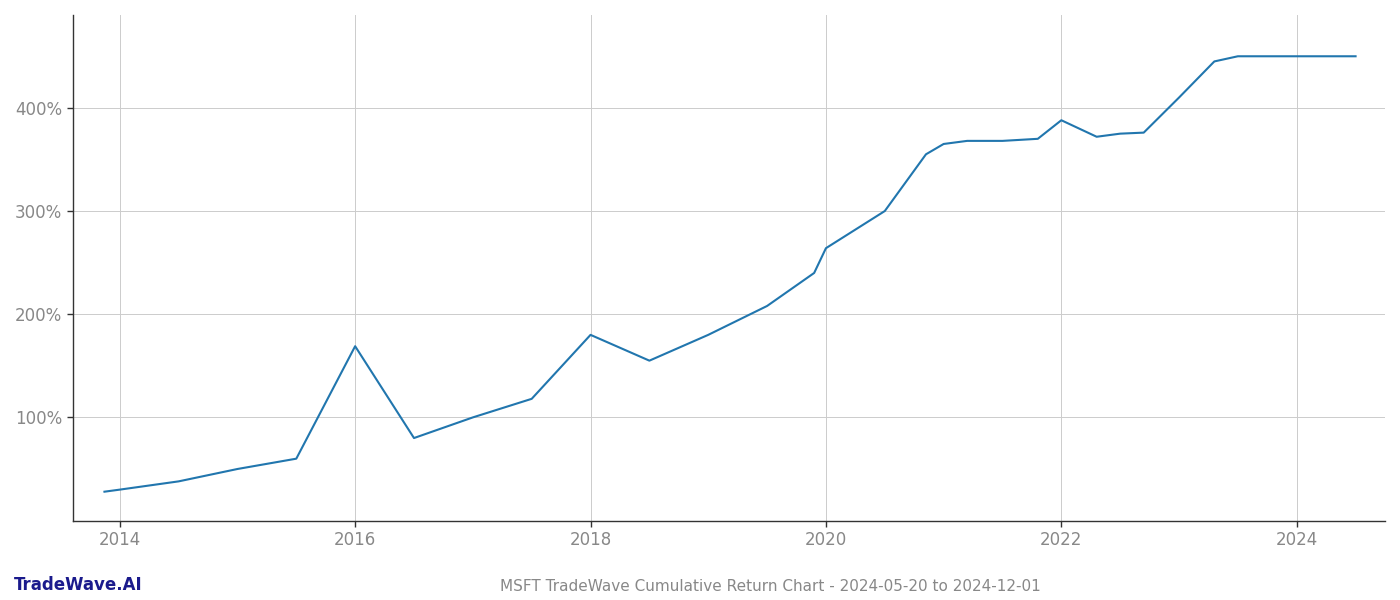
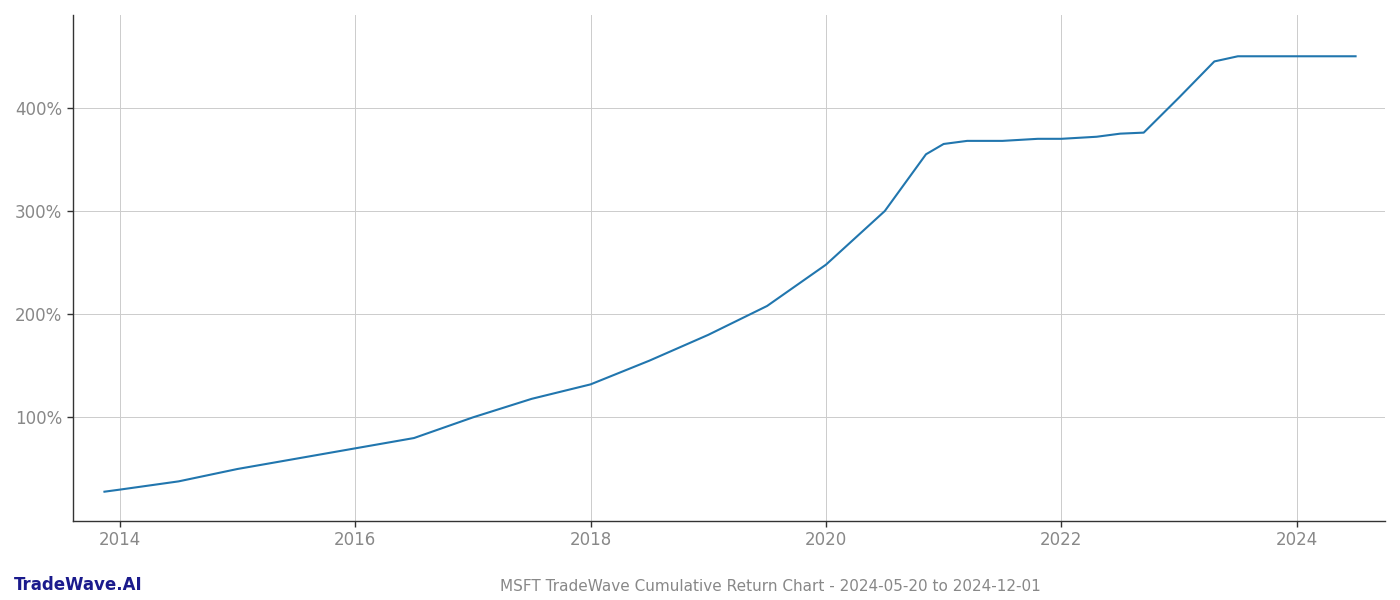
2016: 169% -> 70%
2018: 180% -> 132%
2020: 264% -> 248%
2022: 388% -> 370%
